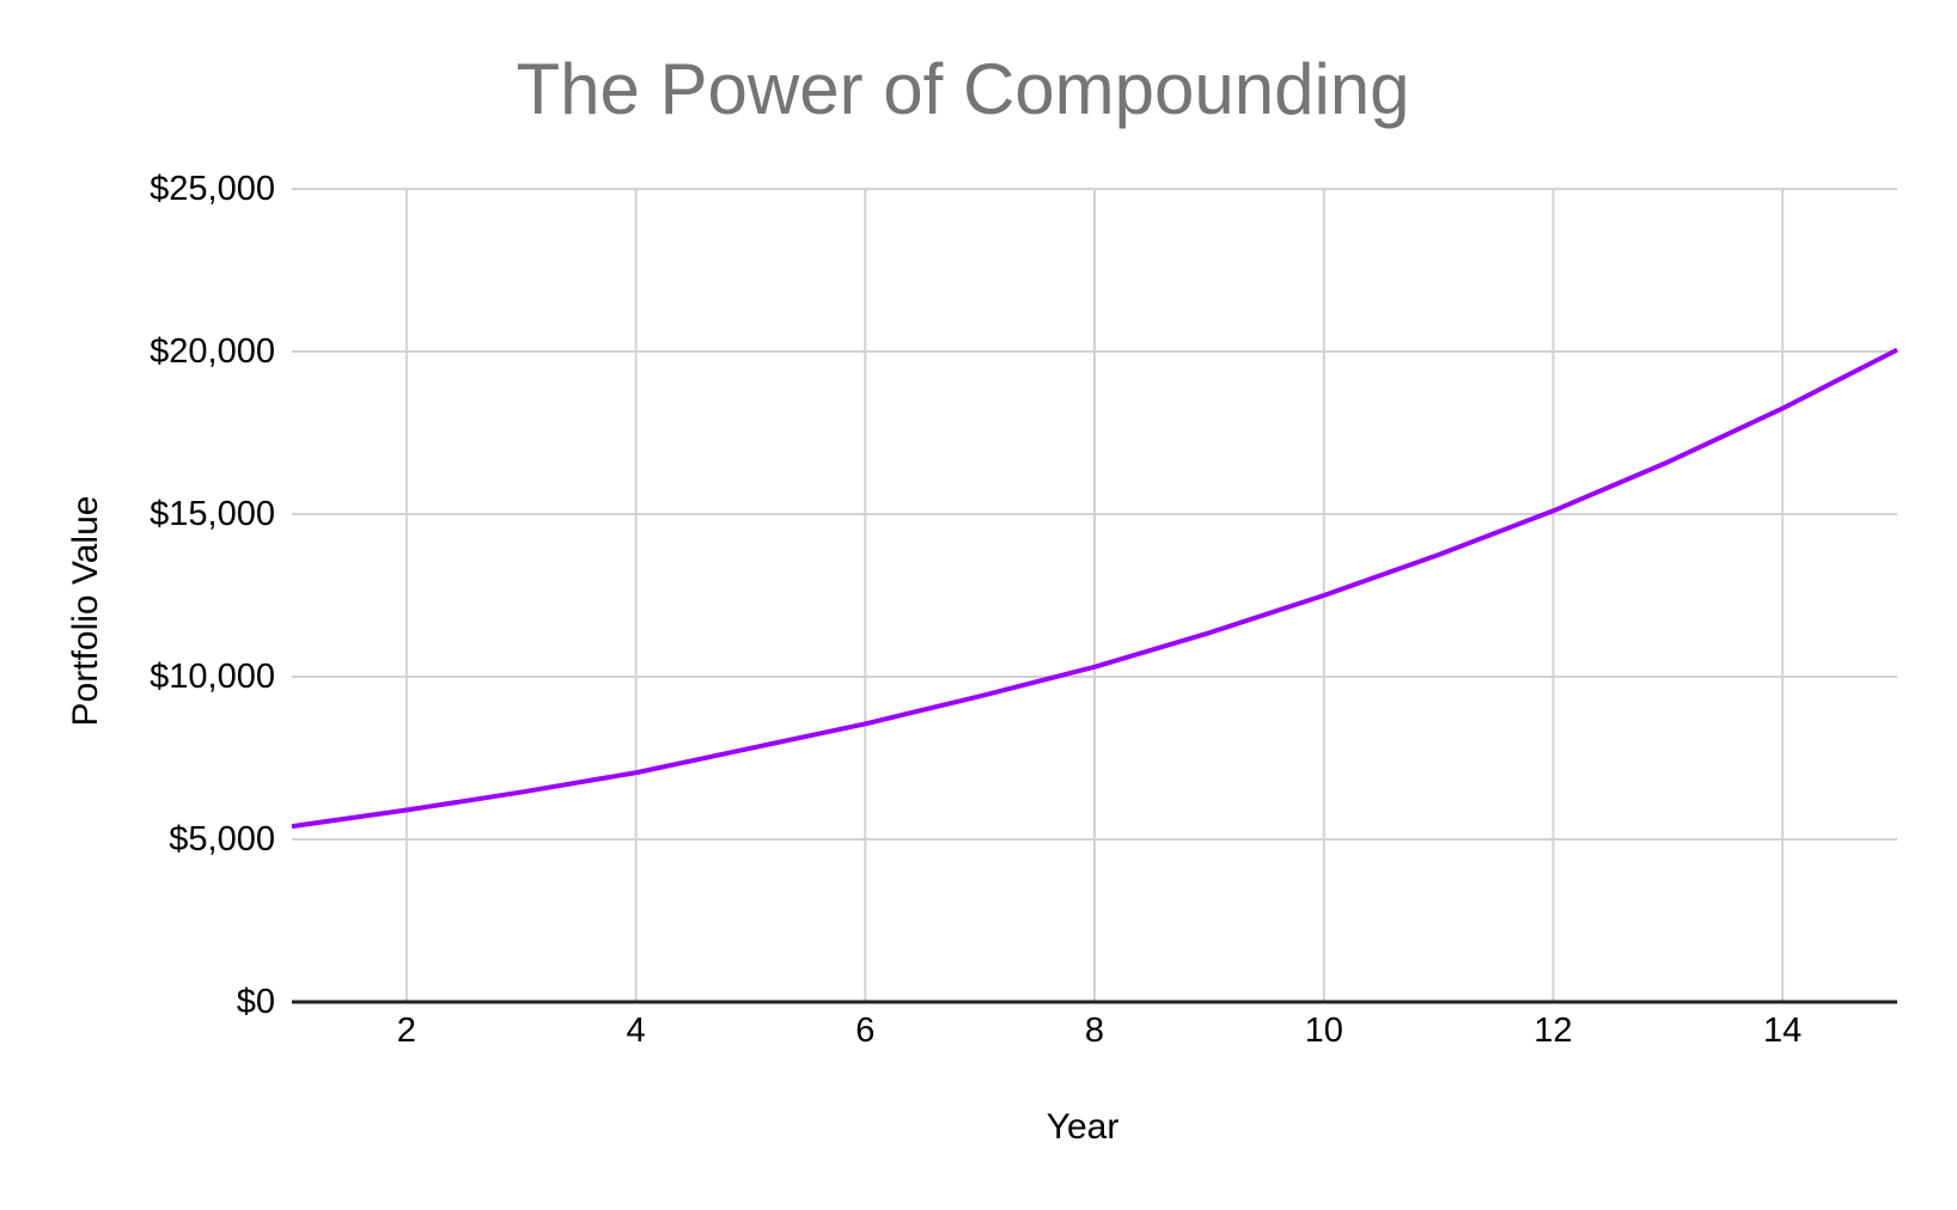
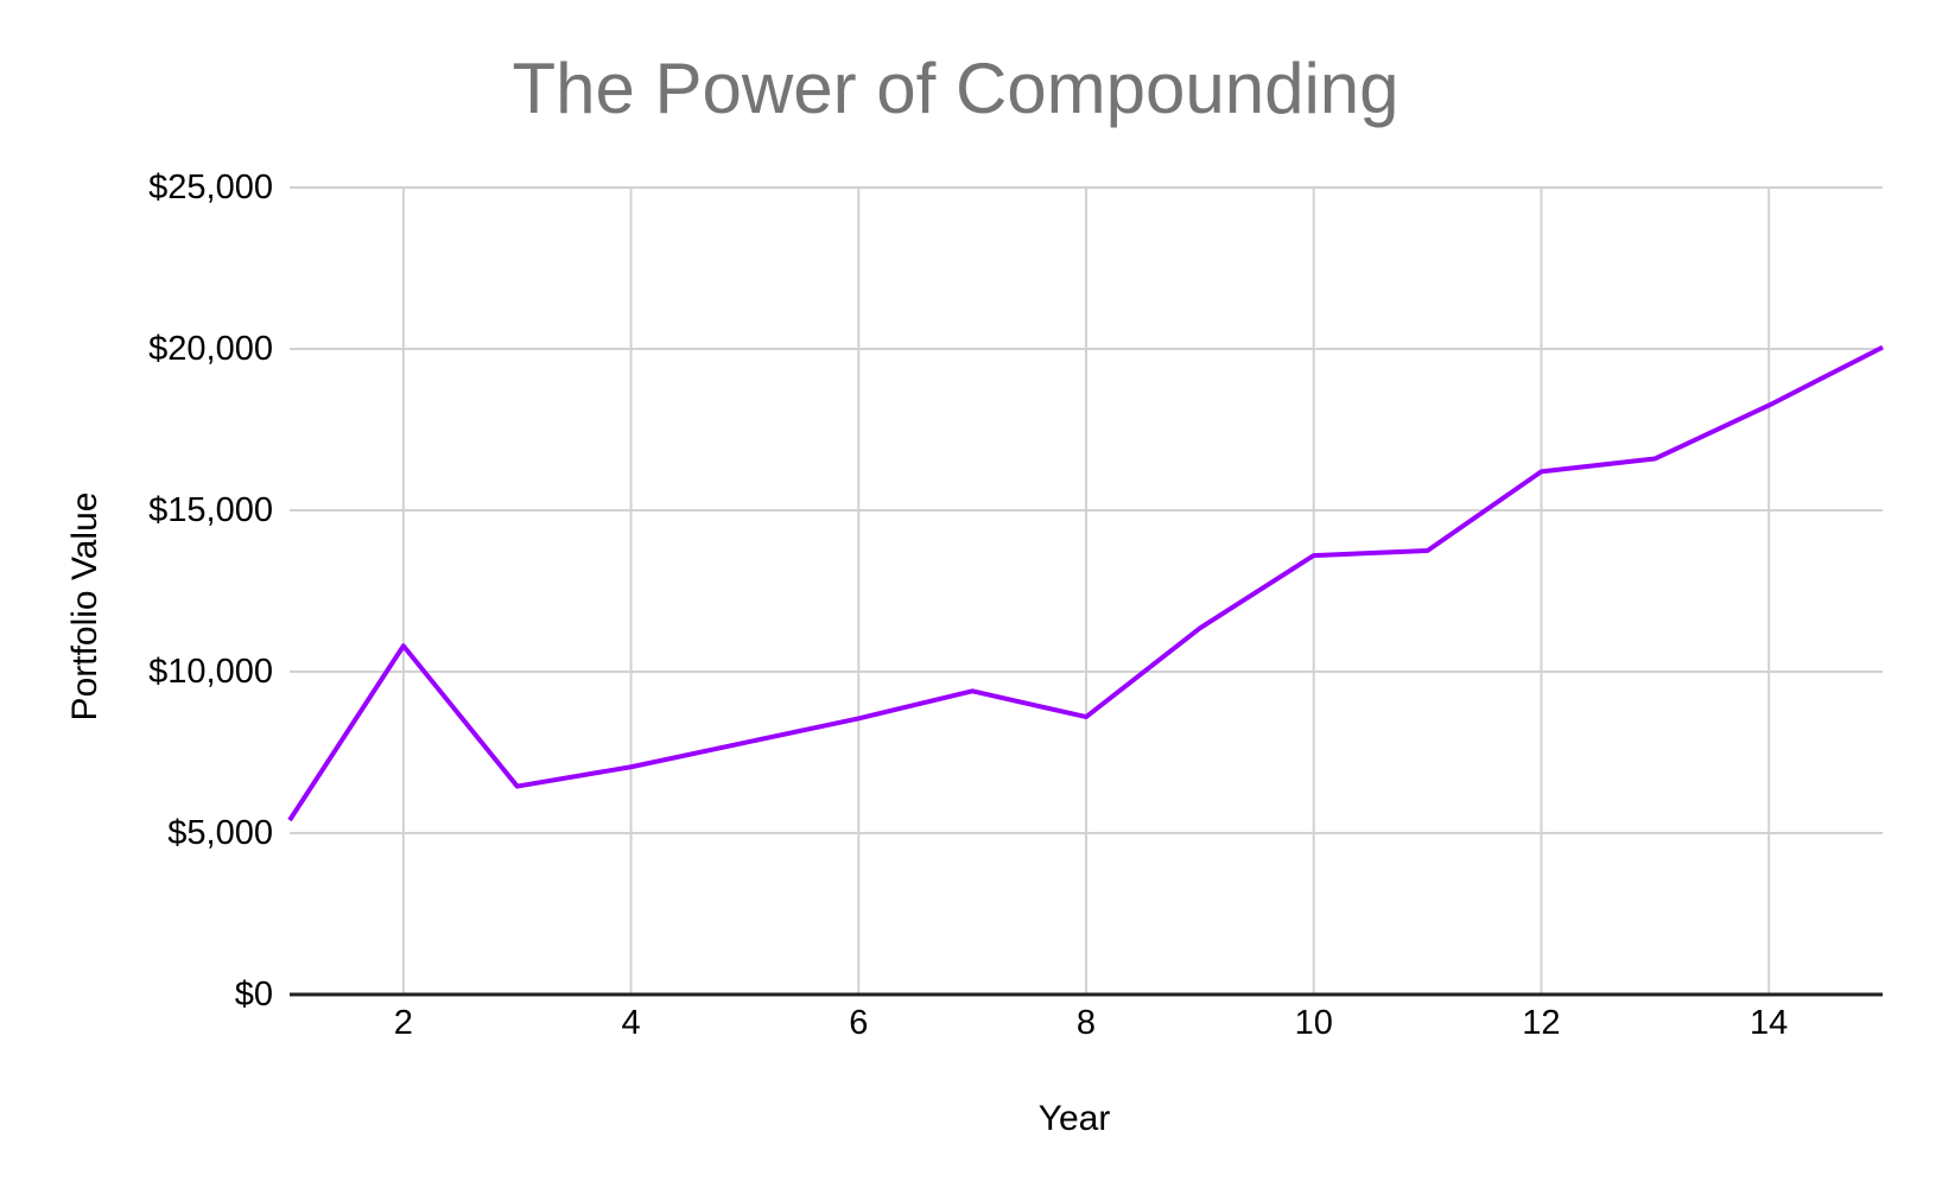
2: $5900 -> $10800
8: $10300 -> $8600
10: $12500 -> $13600
12: $15100 -> $16200
